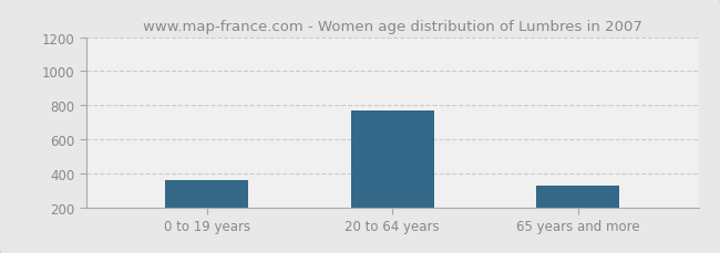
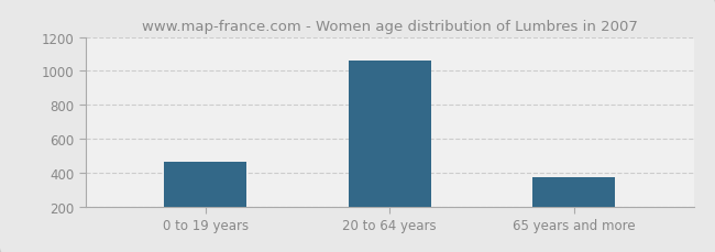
0 to 19 years: 360 -> 460
20 to 64 years: 770 -> 1060
65 years and more: 330 -> 370
